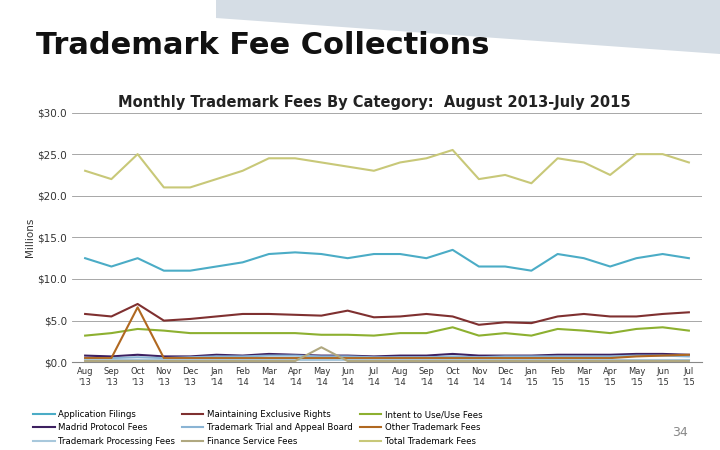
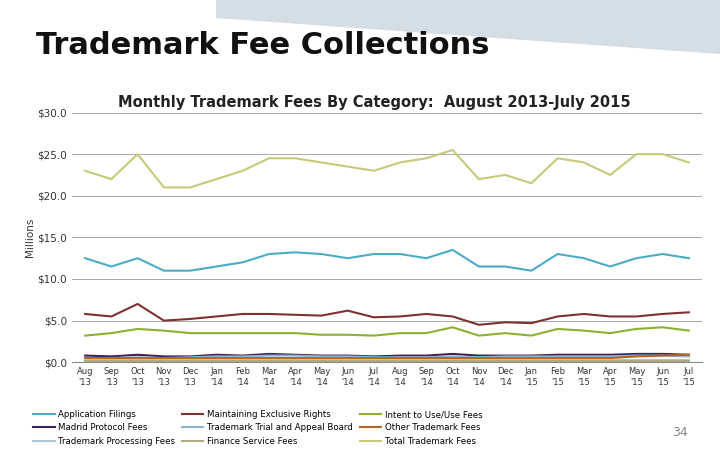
Other Trademark Fees/Oct '13: $6.6 -> $0.5
Finance Service Fees/May '14: $1.8 -> $0.1
